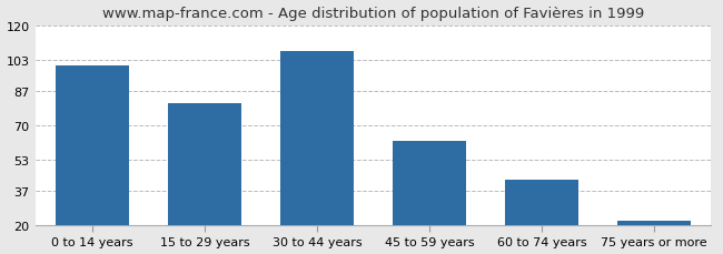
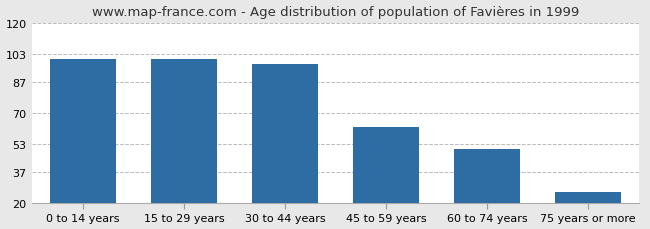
15 to 29 years: 81 -> 100
30 to 44 years: 107 -> 97
60 to 74 years: 43 -> 50
75 years or more: 22 -> 26
